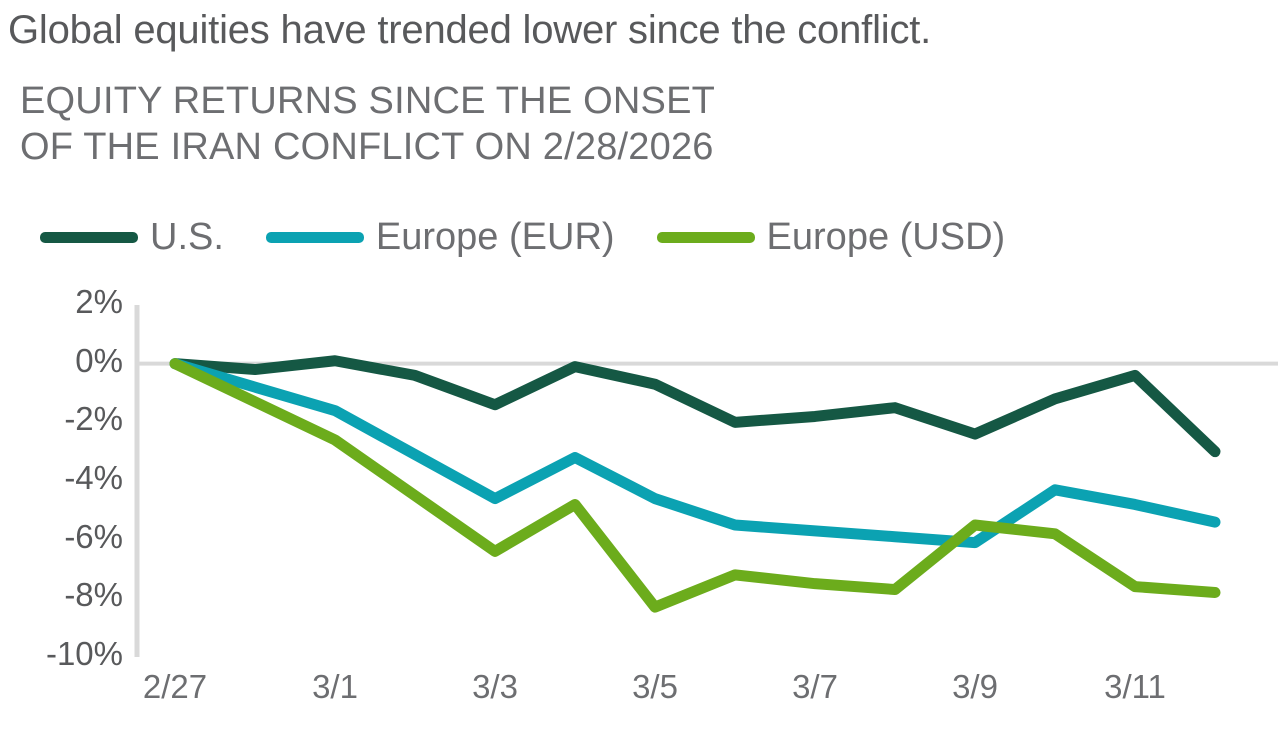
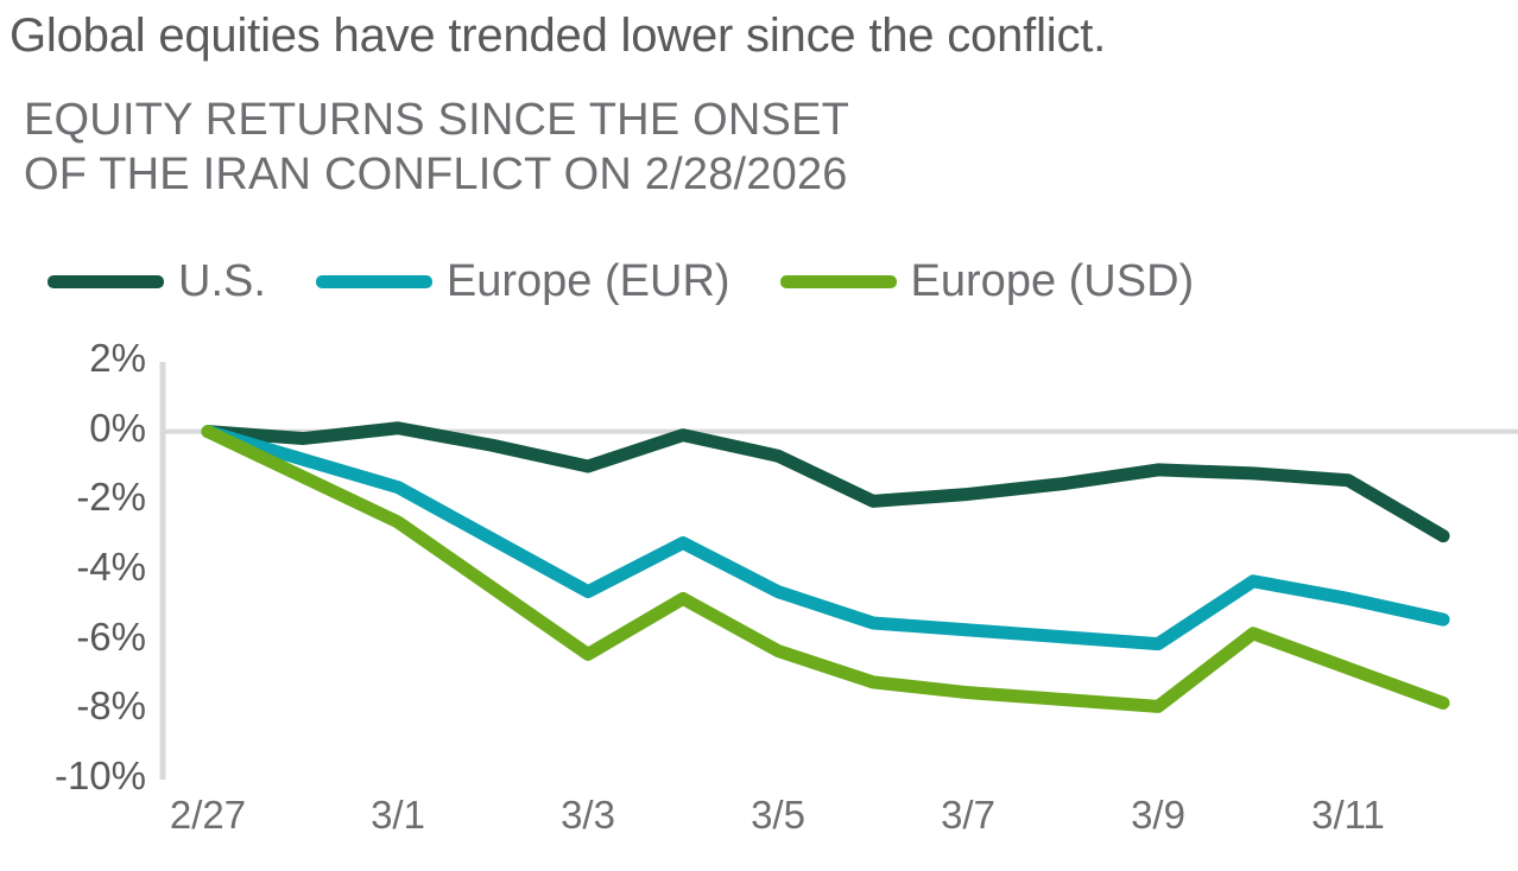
U.S./3/3: -1.4% -> -1.0%
Europe (USD)/3/5: -8.3% -> -6.3%
U.S./3/9: -2.4% -> -1.1%
Europe (USD)/3/9: -5.5% -> -7.9%
U.S./3/11: -0.4% -> -1.4%
Europe (USD)/3/11: -7.6% -> -6.8%
